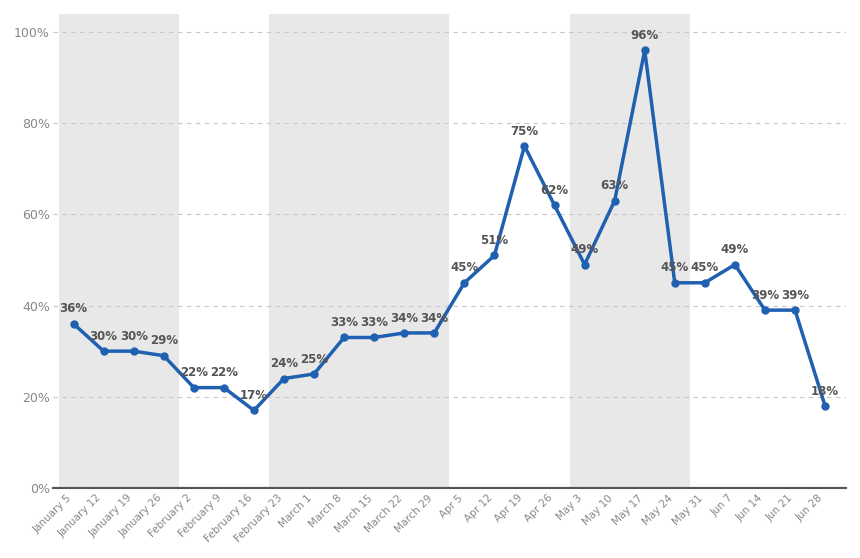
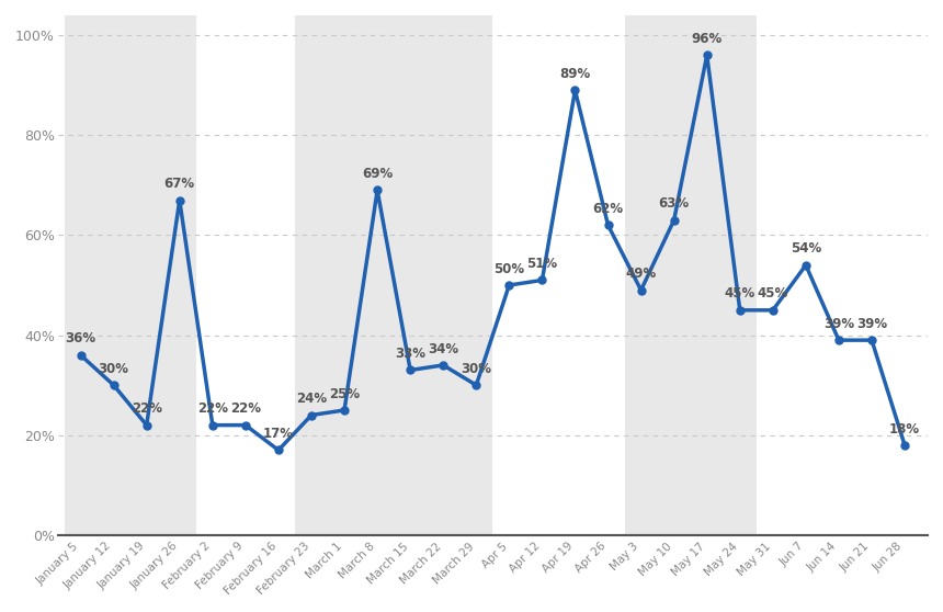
January 19: 30% -> 22%
January 26: 29% -> 67%
March 8: 33% -> 69%
March 29: 34% -> 30%
Apr 5: 45% -> 50%
Apr 19: 75% -> 89%
Jun 7: 49% -> 54%
